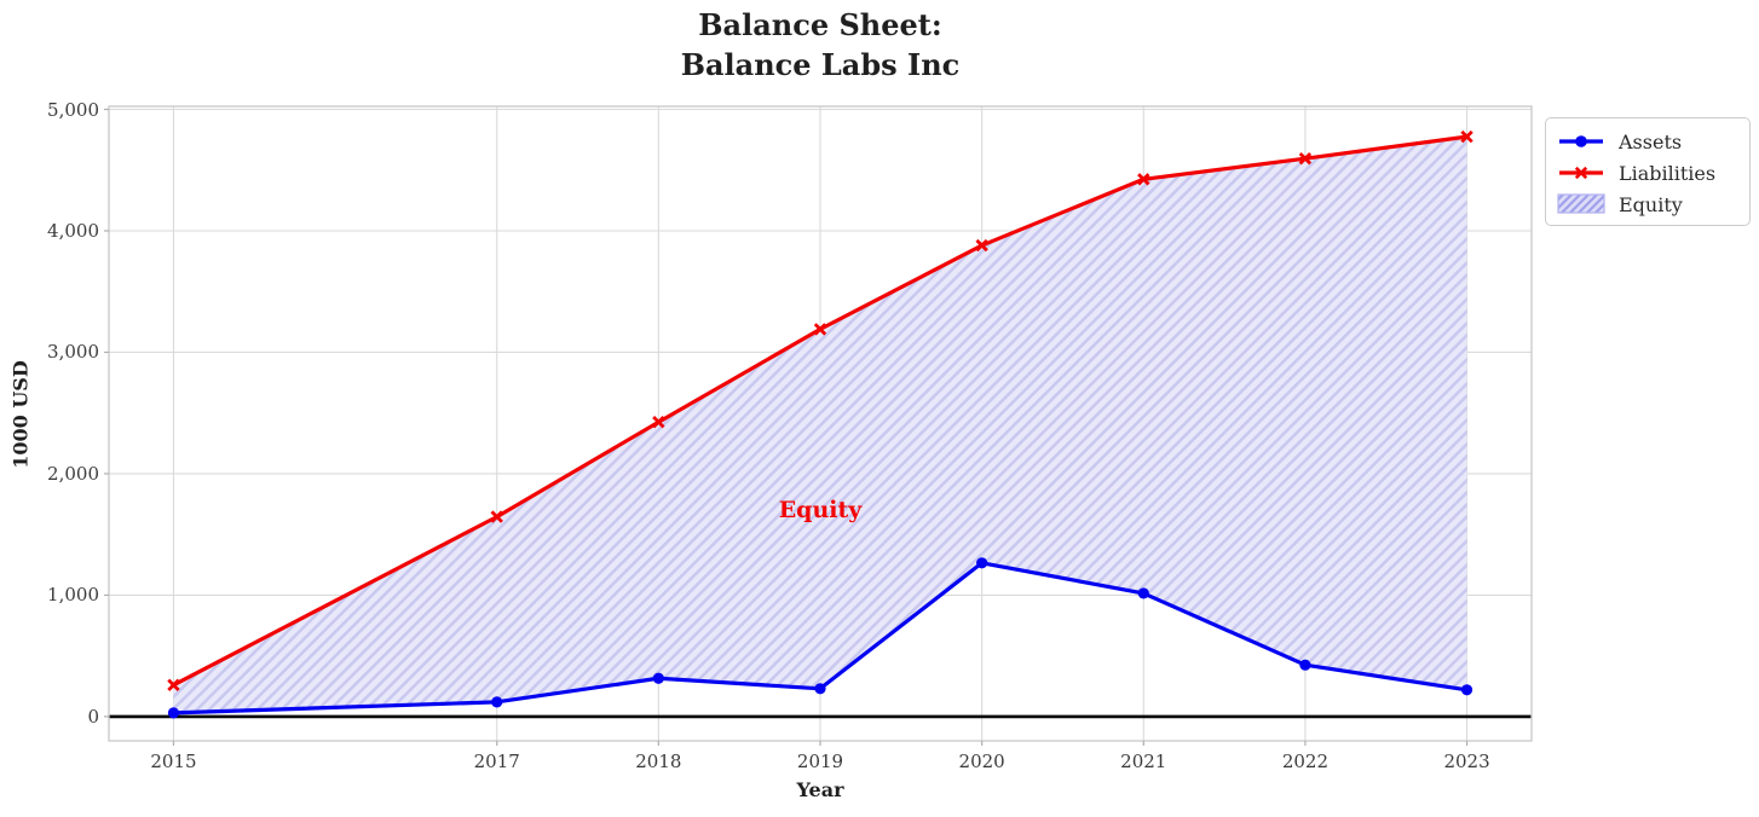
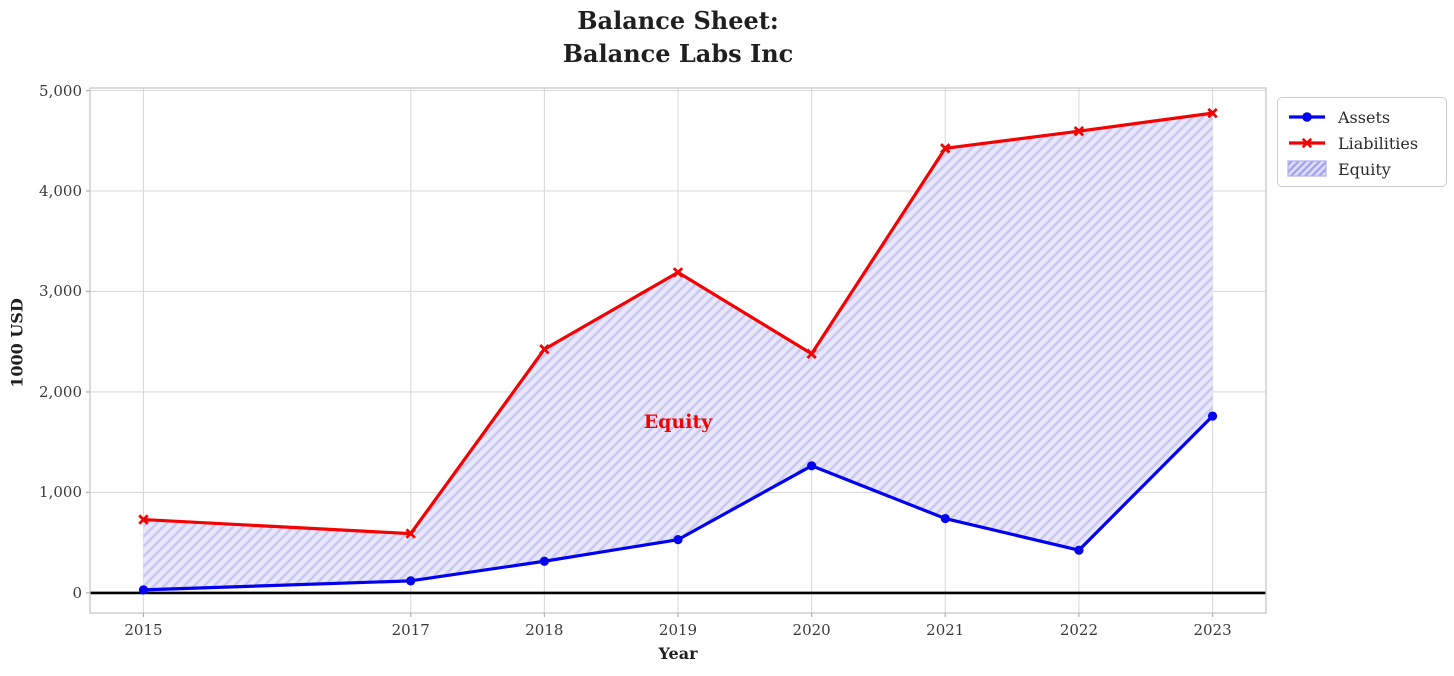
Liabilities/2015: 260 -> 730
Liabilities/2017: 1640 -> 590
Assets/2019: 230 -> 530
Liabilities/2020: 3880 -> 2380
Assets/2021: 1020 -> 740
Assets/2023: 220 -> 1760
